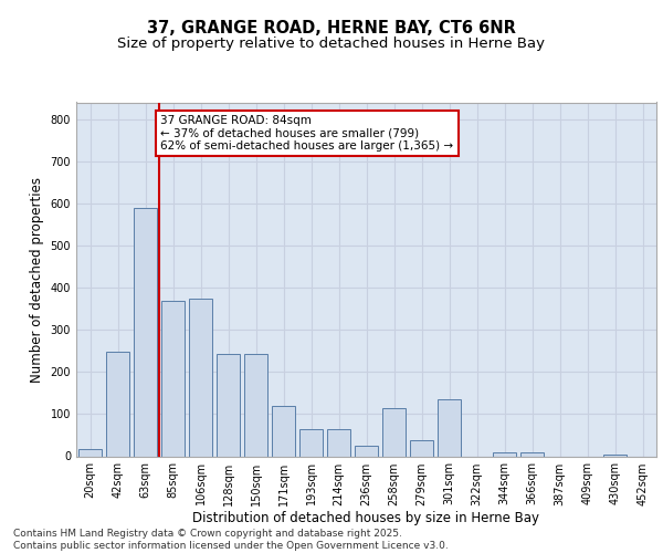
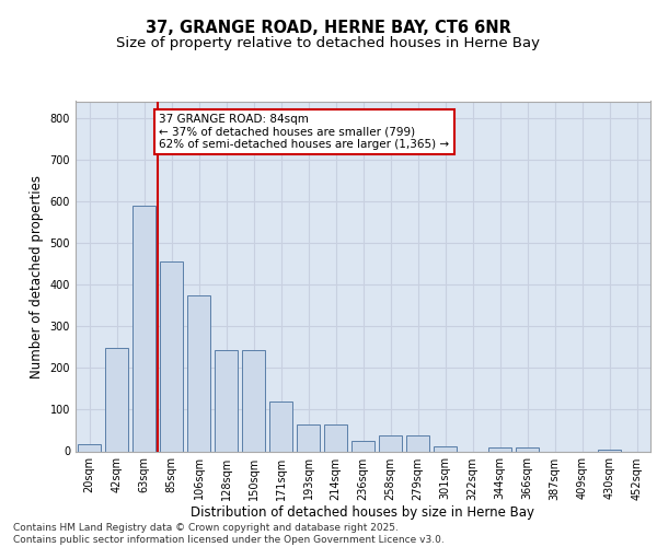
85sqm: 370 -> 455
258sqm: 115 -> 38
301sqm: 135 -> 12
